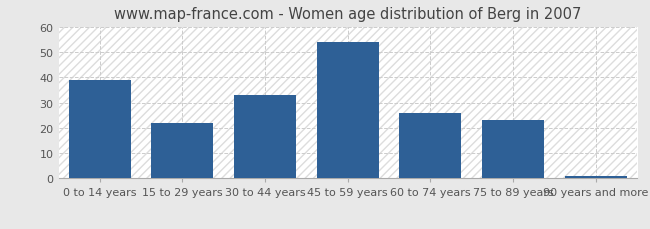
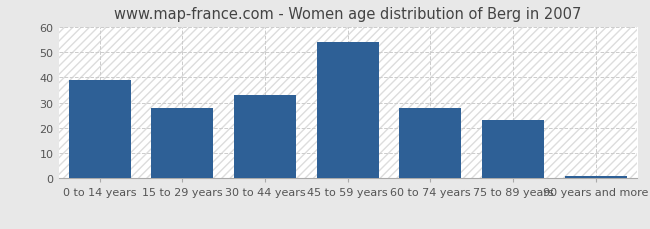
15 to 29 years: 22 -> 28
60 to 74 years: 26 -> 28
